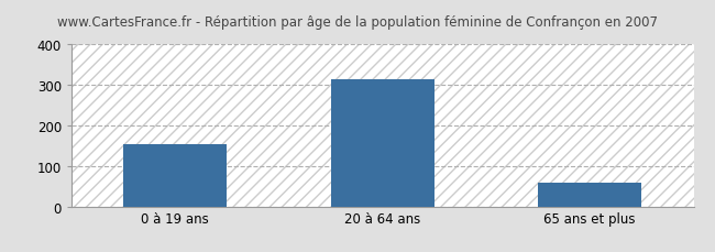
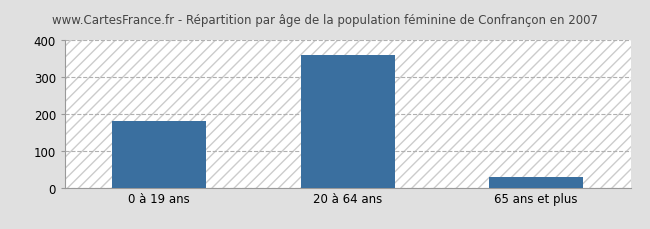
0 à 19 ans: 155 -> 180
20 à 64 ans: 315 -> 360
65 ans et plus: 58 -> 30
